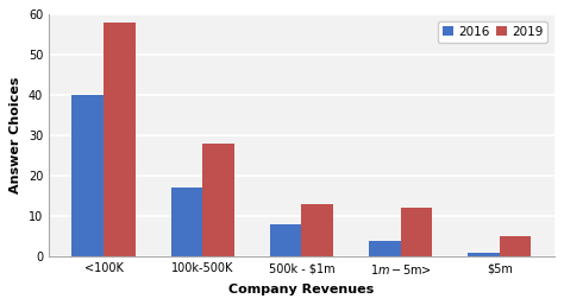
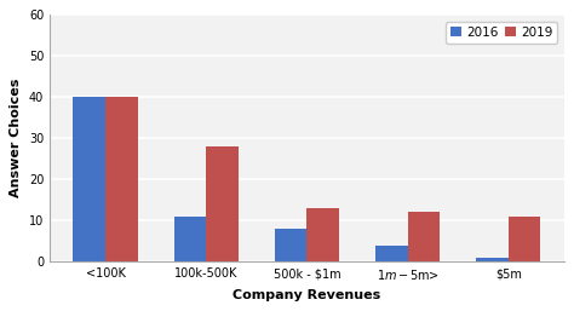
2019/<100K: 58 -> 40
2016/100k-500K: 17 -> 11
2019/$5m: 5 -> 11
